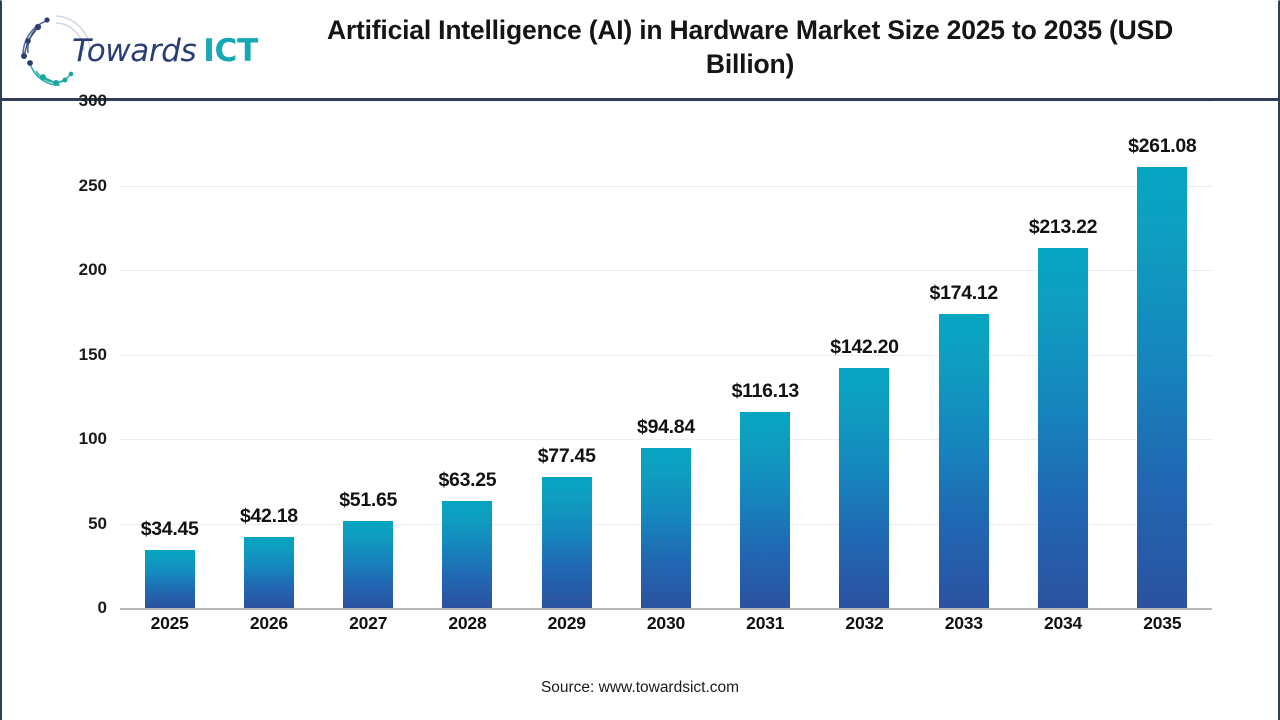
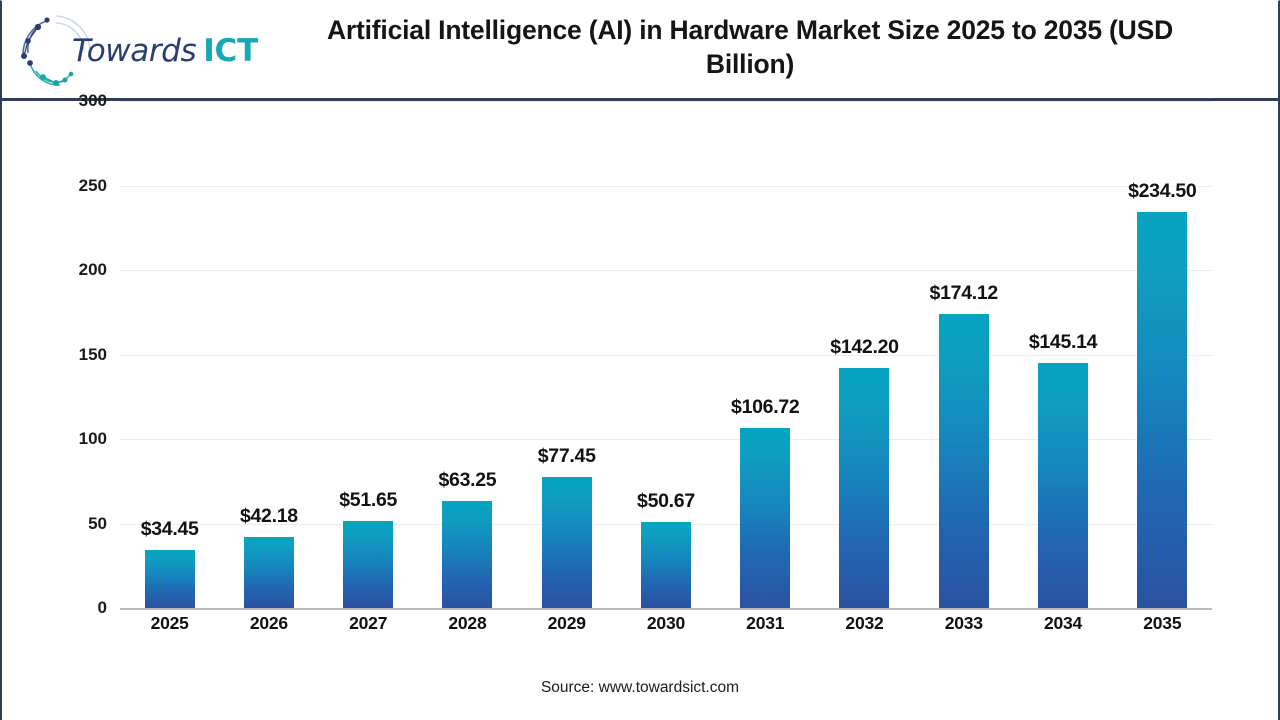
2030: $94.84 -> $50.67
2031: $116.13 -> $106.72
2034: $213.22 -> $145.14
2035: $261.08 -> $234.50
